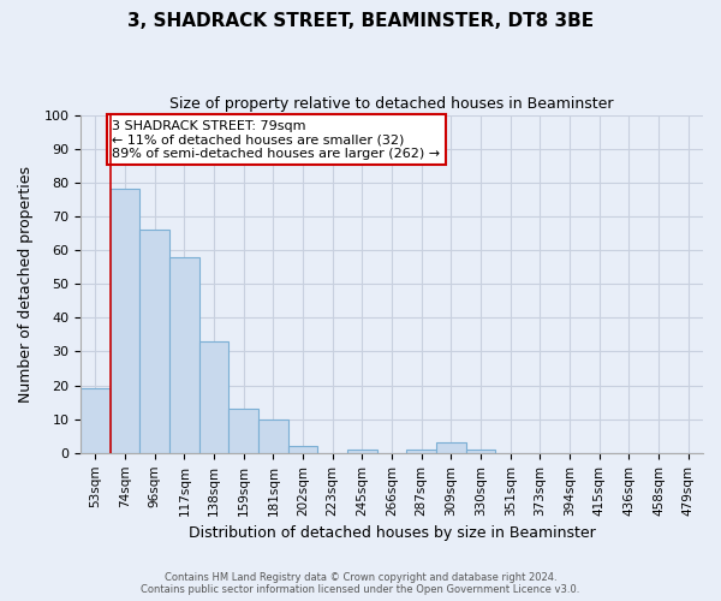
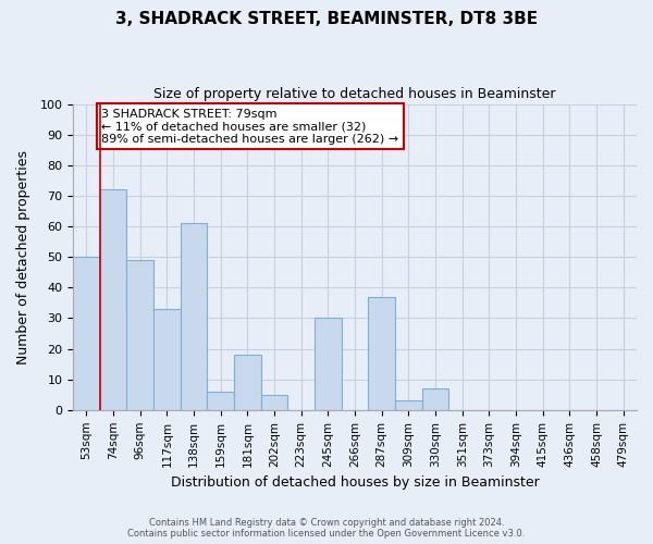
53sqm: 19 -> 50
74sqm: 78 -> 72
96sqm: 66 -> 49
117sqm: 58 -> 33
138sqm: 33 -> 61
159sqm: 13 -> 6
181sqm: 10 -> 18
202sqm: 2 -> 5
245sqm: 1 -> 30
287sqm: 1 -> 37
330sqm: 1 -> 7
